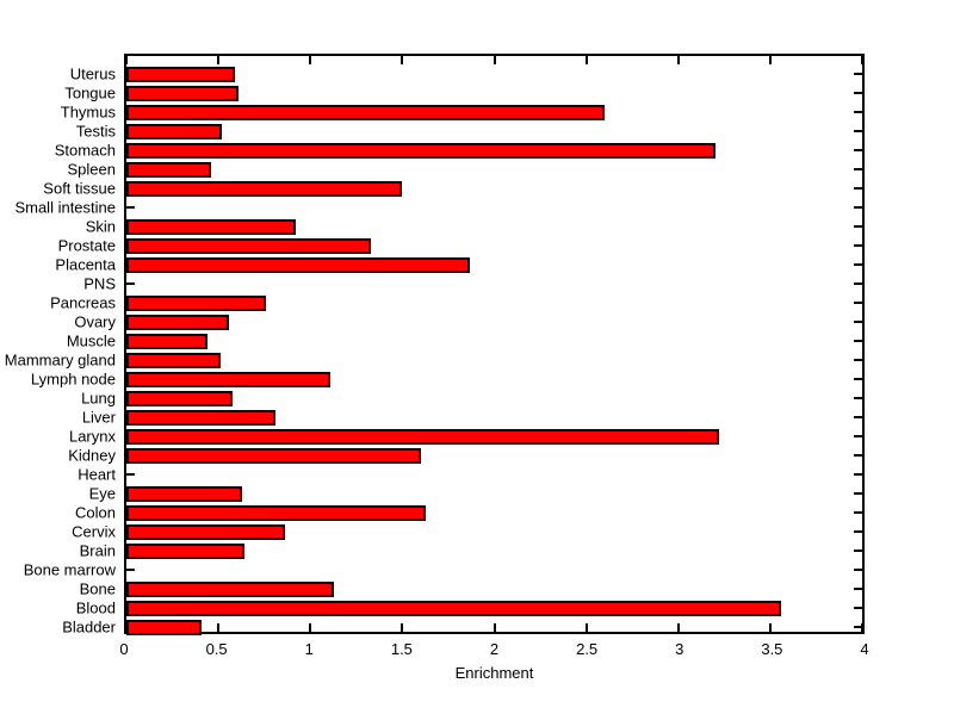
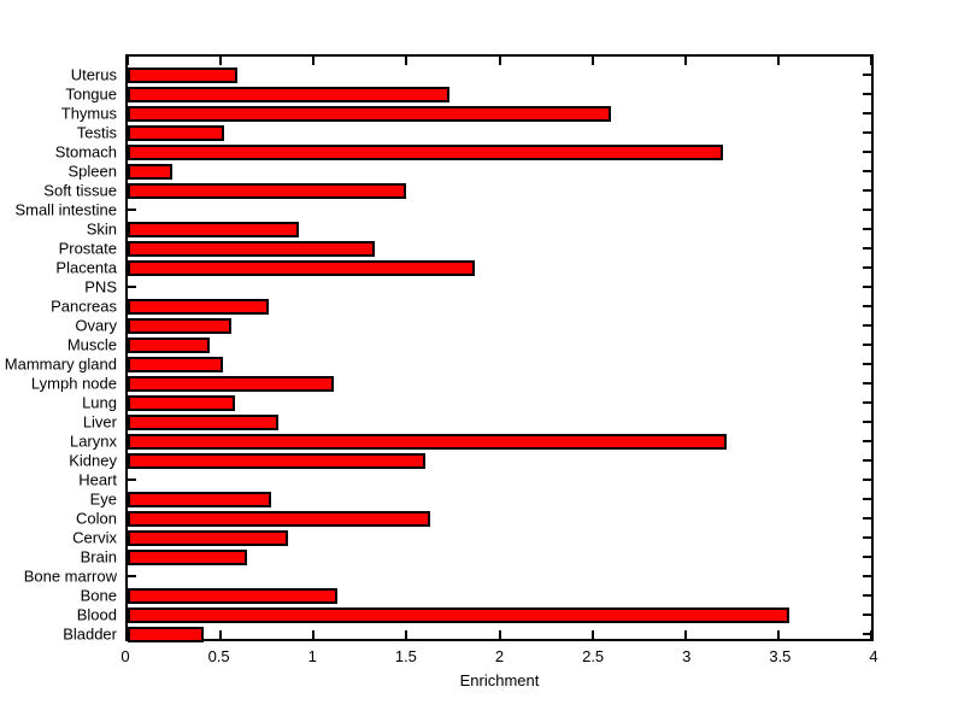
Tongue: 0.61 -> 1.73
Spleen: 0.46 -> 0.24
Eye: 0.63 -> 0.77
